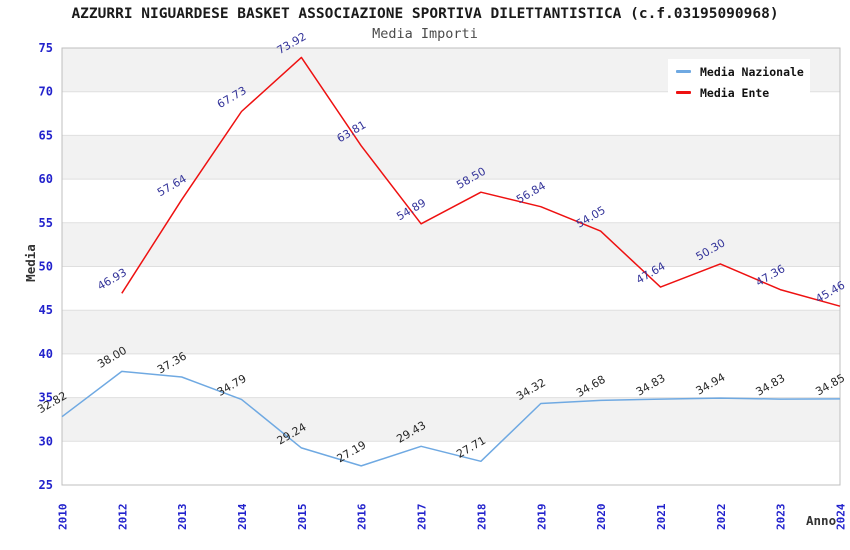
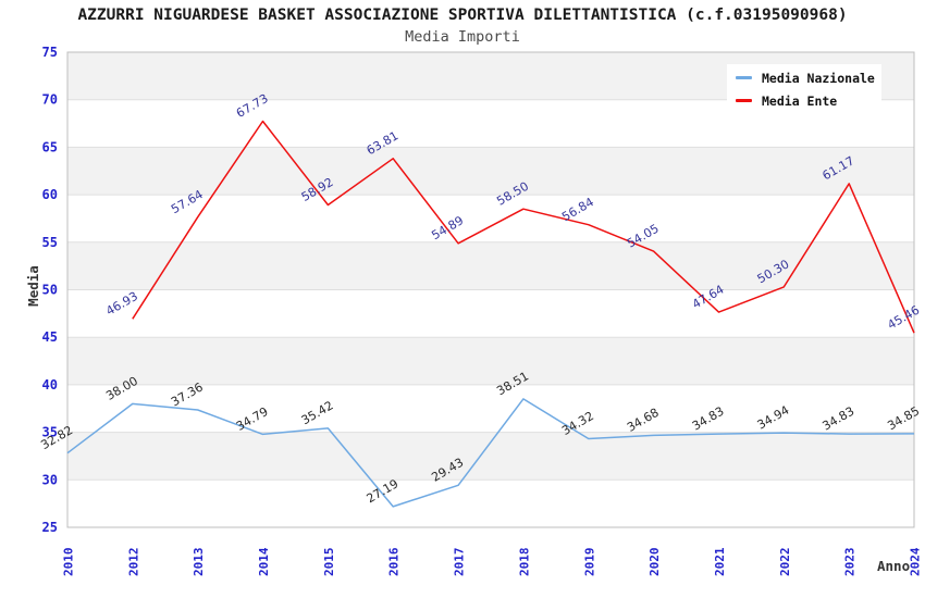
Media Nazionale/2015: 29.24 -> 35.42
Media Ente/2015: 73.92 -> 58.92
Media Nazionale/2018: 27.71 -> 38.51
Media Ente/2023: 47.36 -> 61.17
